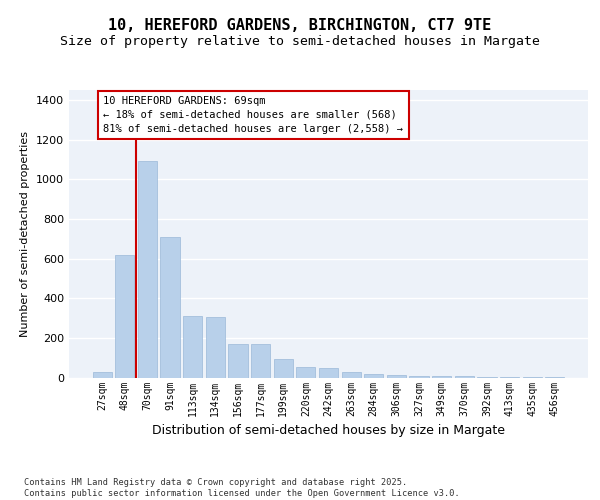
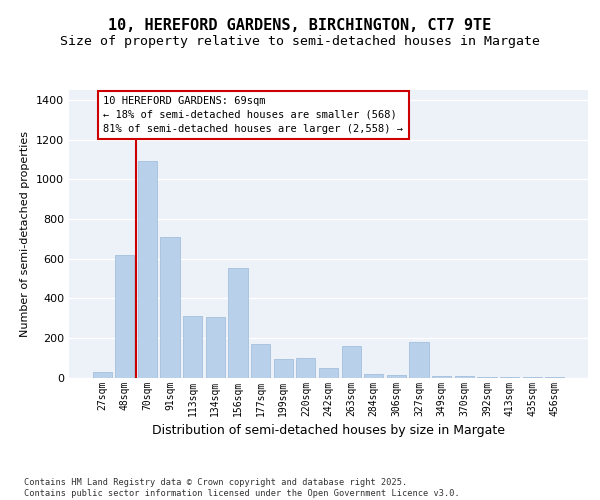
156sqm: 170 -> 550
220sqm: 60 -> 100
263sqm: 30 -> 160
327sqm: 10 -> 180
